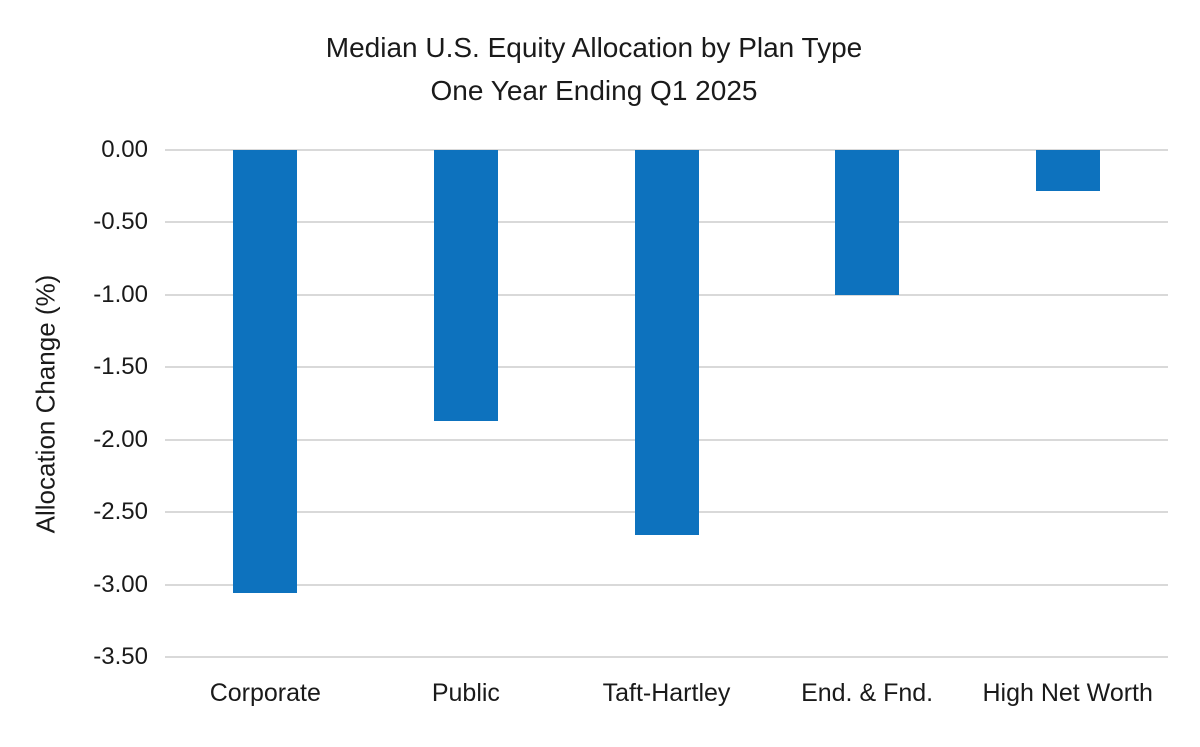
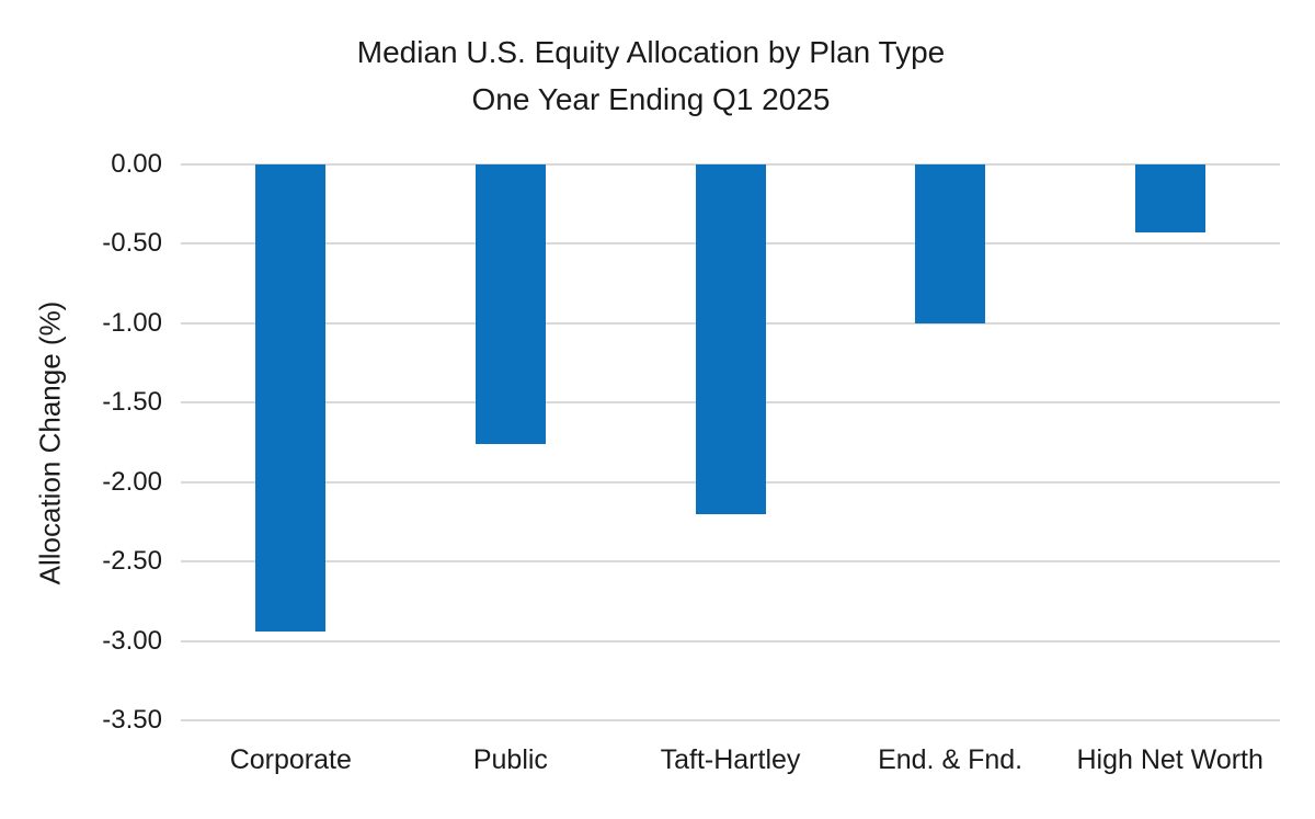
Corporate: -3.06 -> -2.94
Public: -1.87 -> -1.76
Taft-Hartley: -2.66 -> -2.20
High Net Worth: -0.28 -> -0.43
